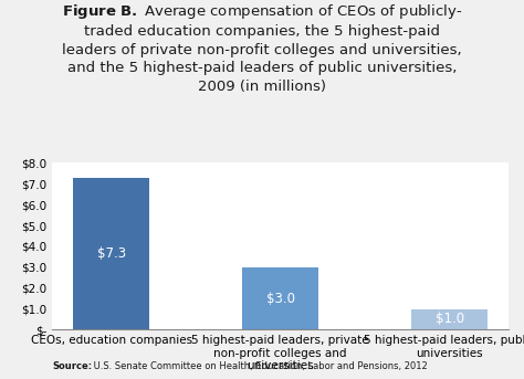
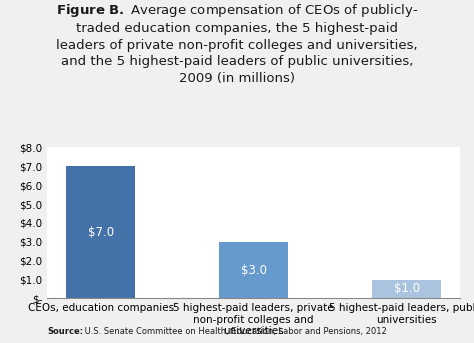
CEOs, education companies: $7.3 -> $7.0
